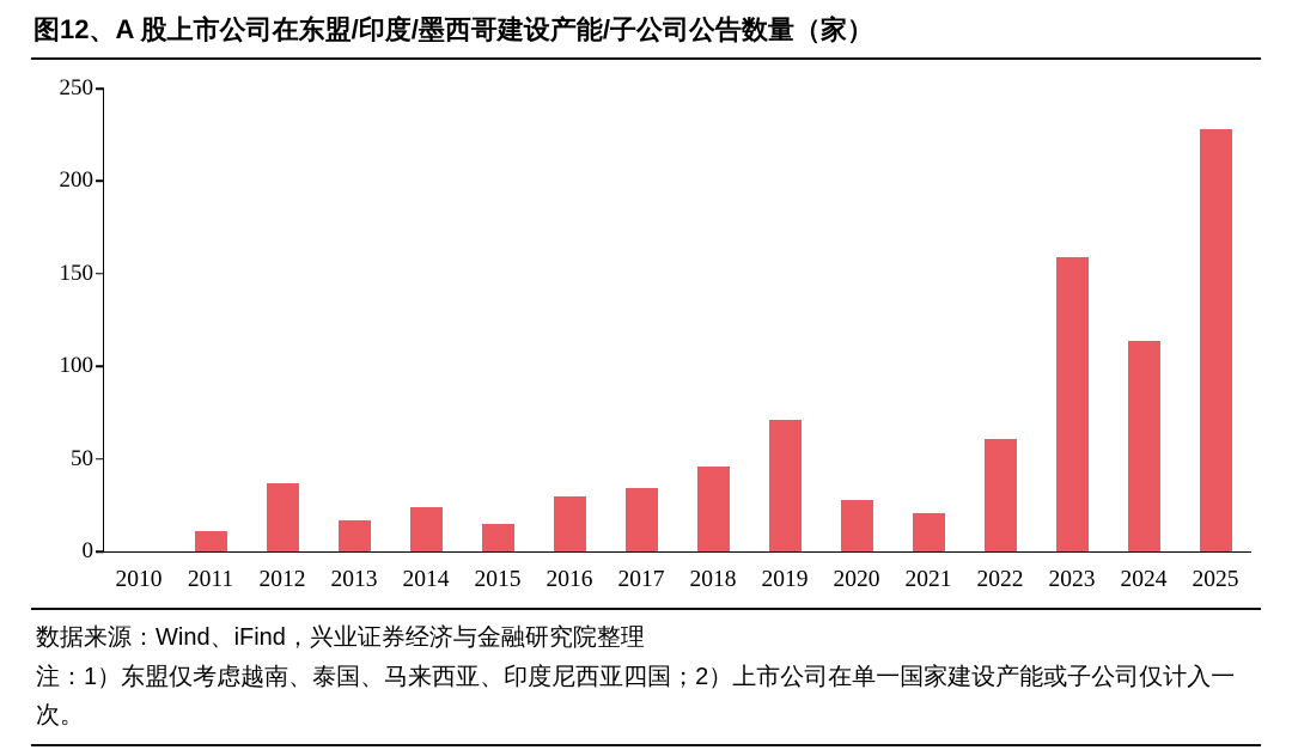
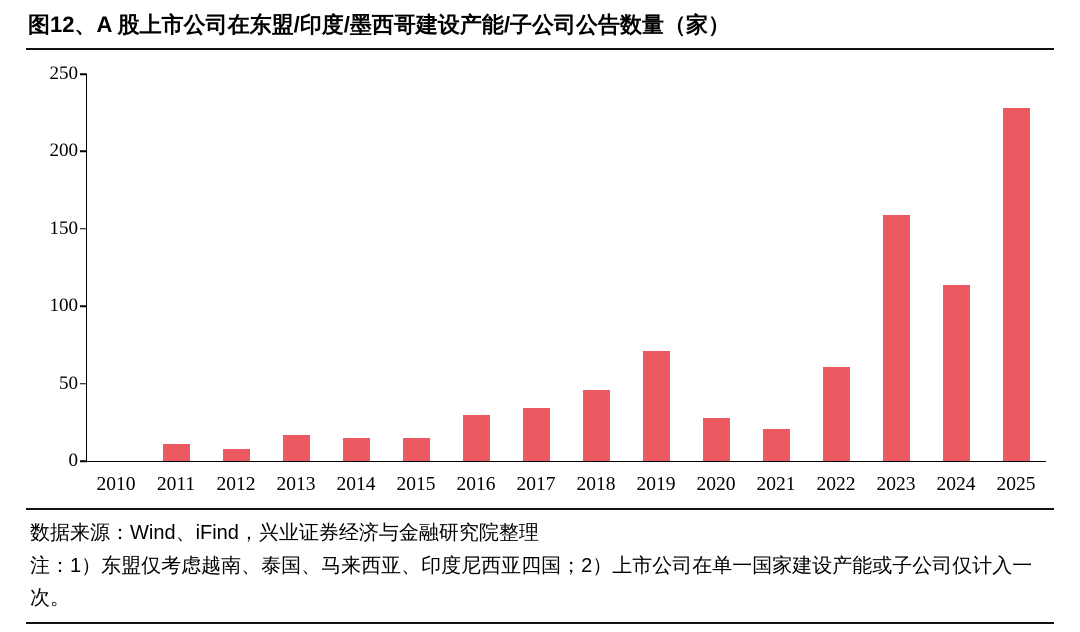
2012: 37 -> 8
2014: 24 -> 15
